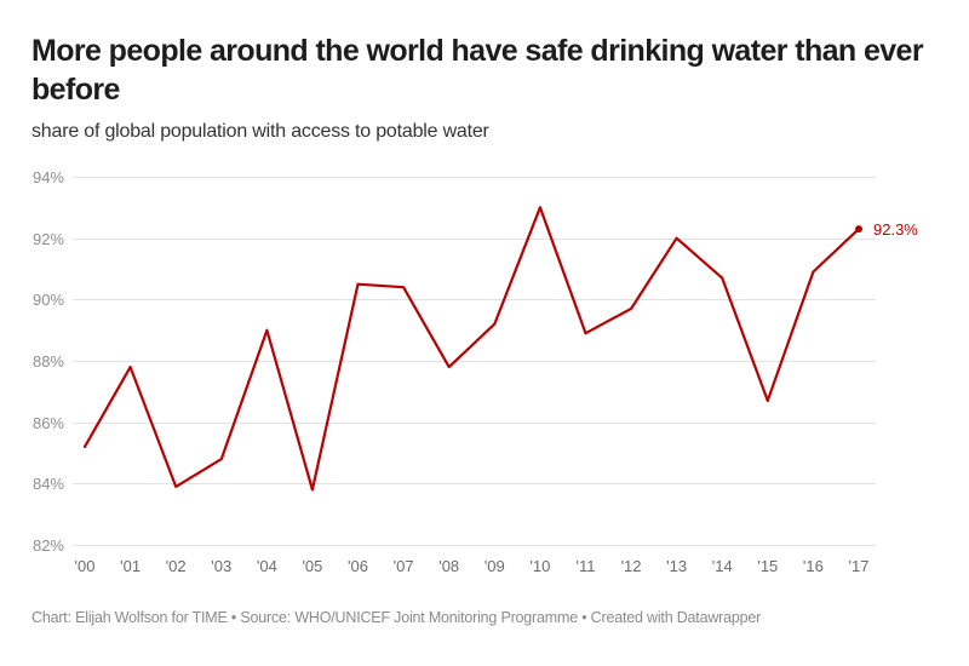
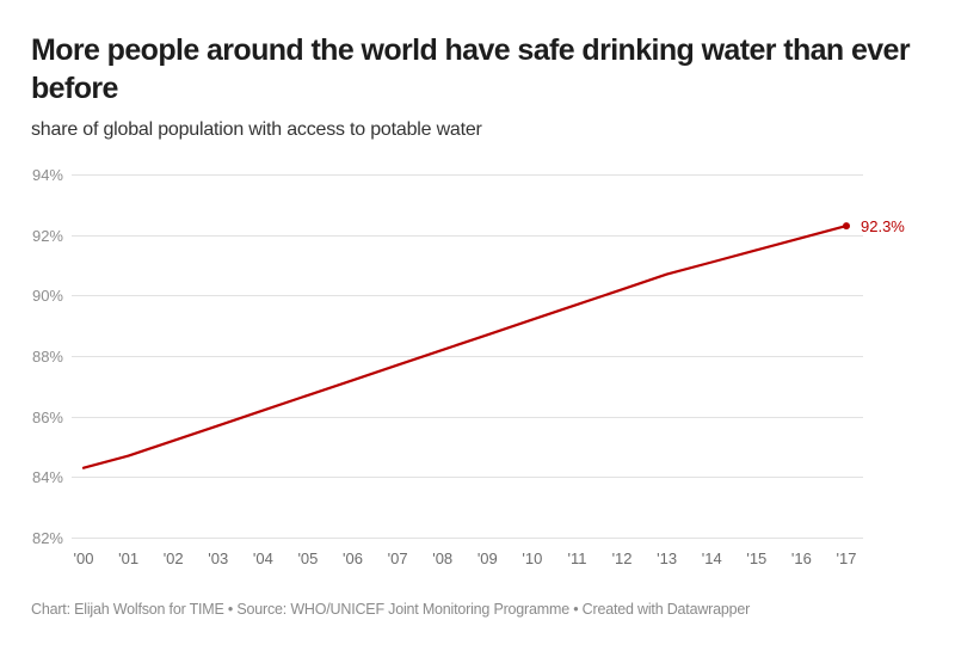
'00: 85.2% -> 84.3%
'01: 87.8% -> 84.7%
'02: 83.9% -> 85.2%
'03: 84.8% -> 85.7%
'04: 89.0% -> 86.2%
'05: 83.8% -> 86.7%
'06: 90.5% -> 87.2%
'07: 90.4% -> 87.7%
'08: 87.8% -> 88.2%
'09: 89.2% -> 88.7%
'10: 93.0% -> 89.2%
'11: 88.9% -> 89.7%
'12: 89.7% -> 90.2%
'13: 92.0% -> 90.7%
'14: 90.7% -> 91.1%
'15: 86.7% -> 91.5%
'16: 90.9% -> 91.9%
